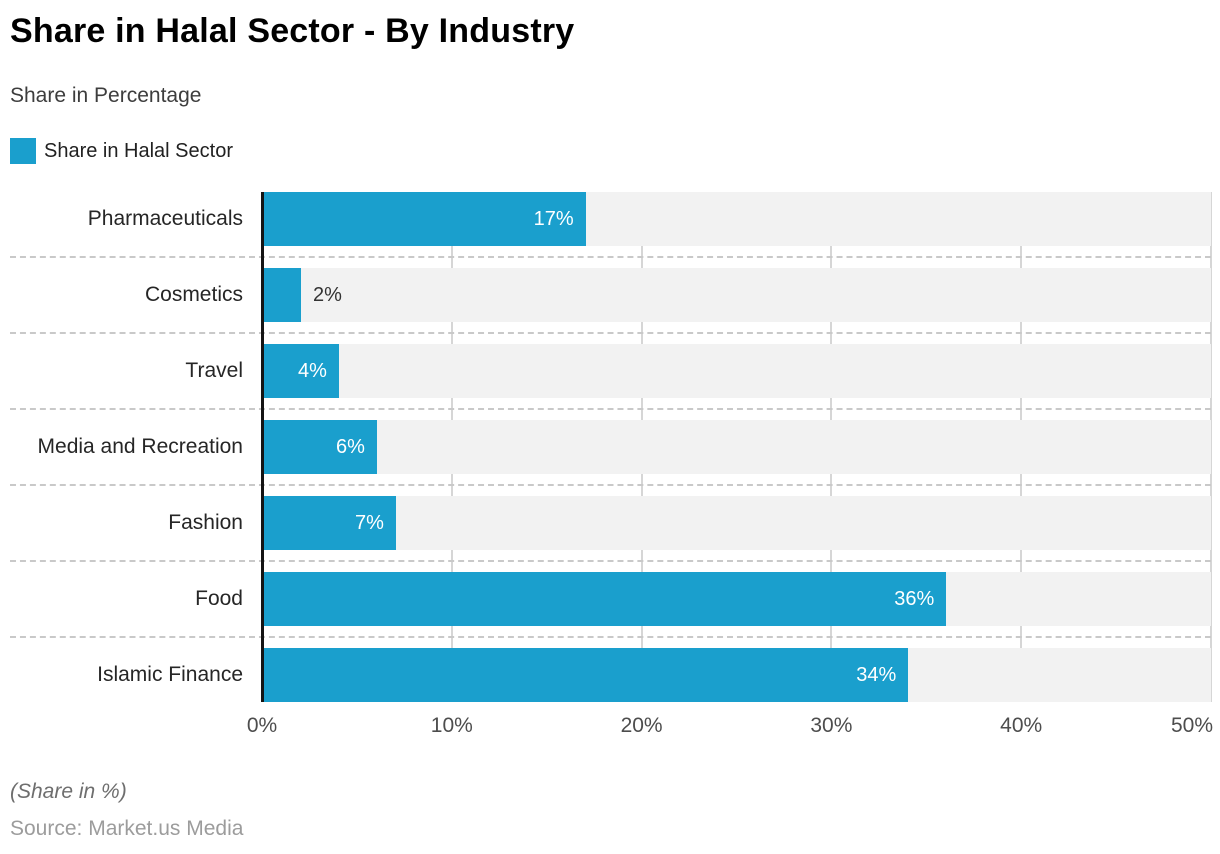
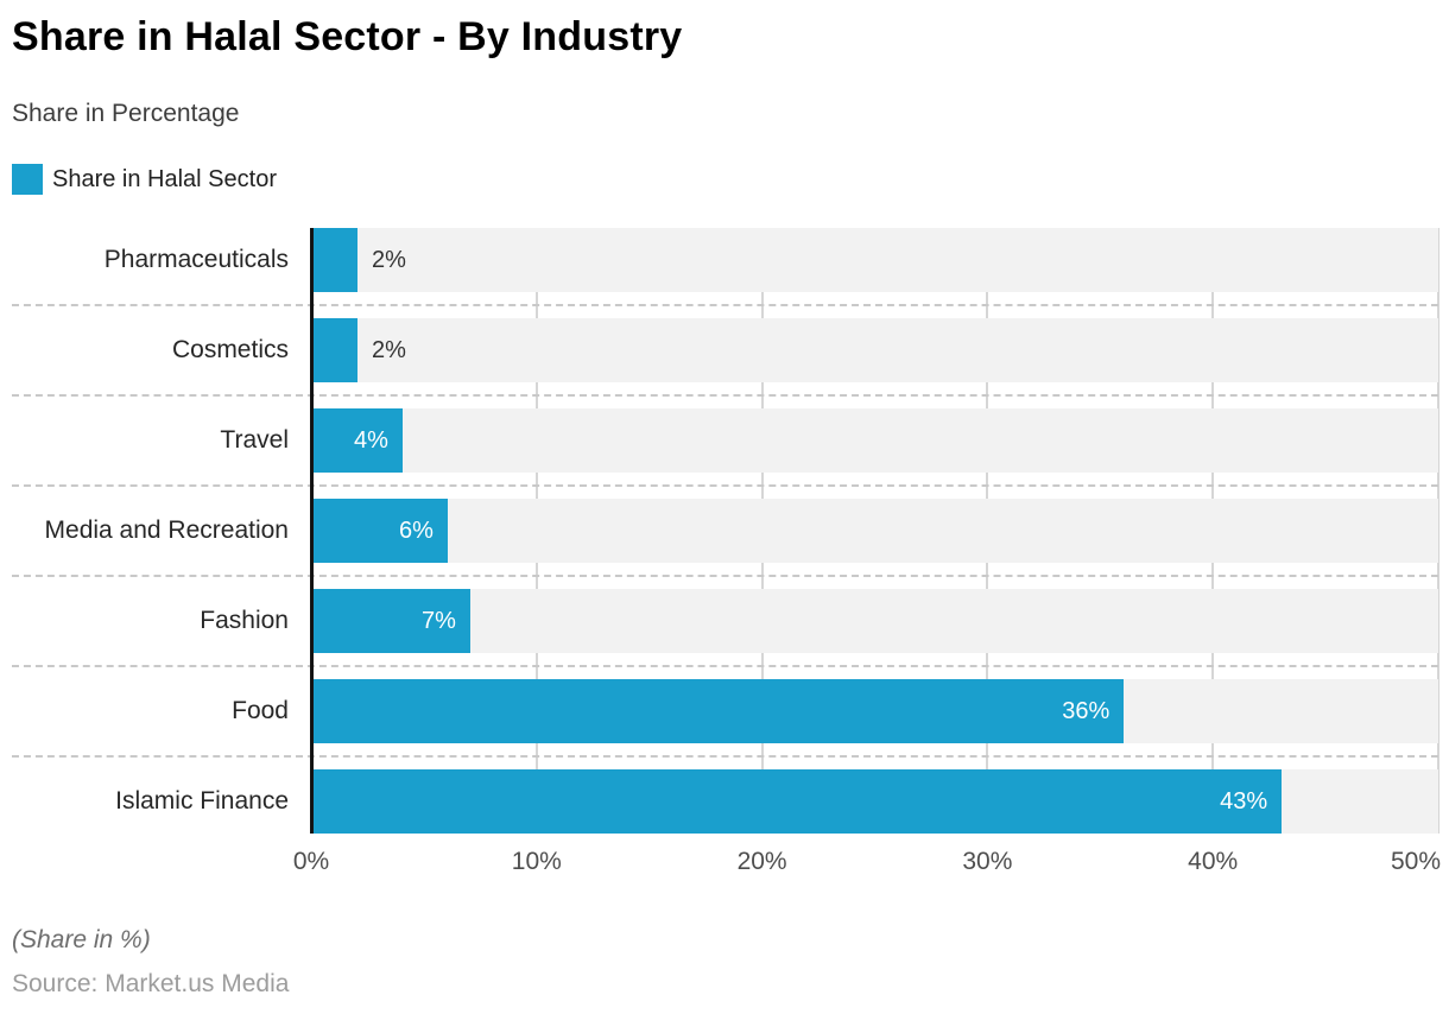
Pharmaceuticals: 17% -> 2%
Islamic Finance: 34% -> 43%
